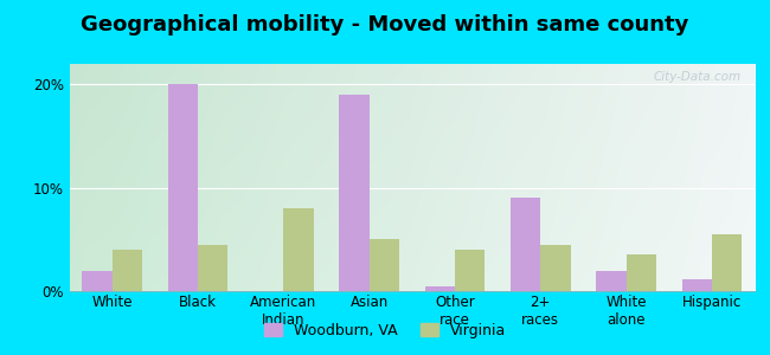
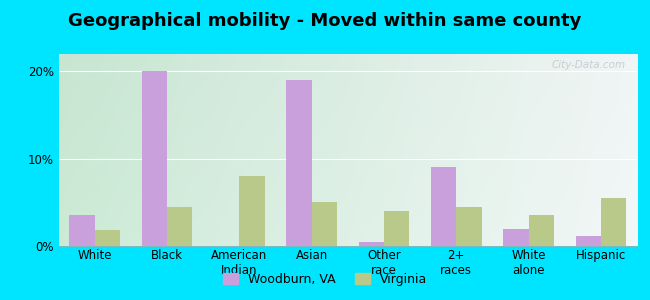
Woodburn, VA/White: 2.0% -> 3.6%
Virginia/White: 4.0% -> 1.8%
